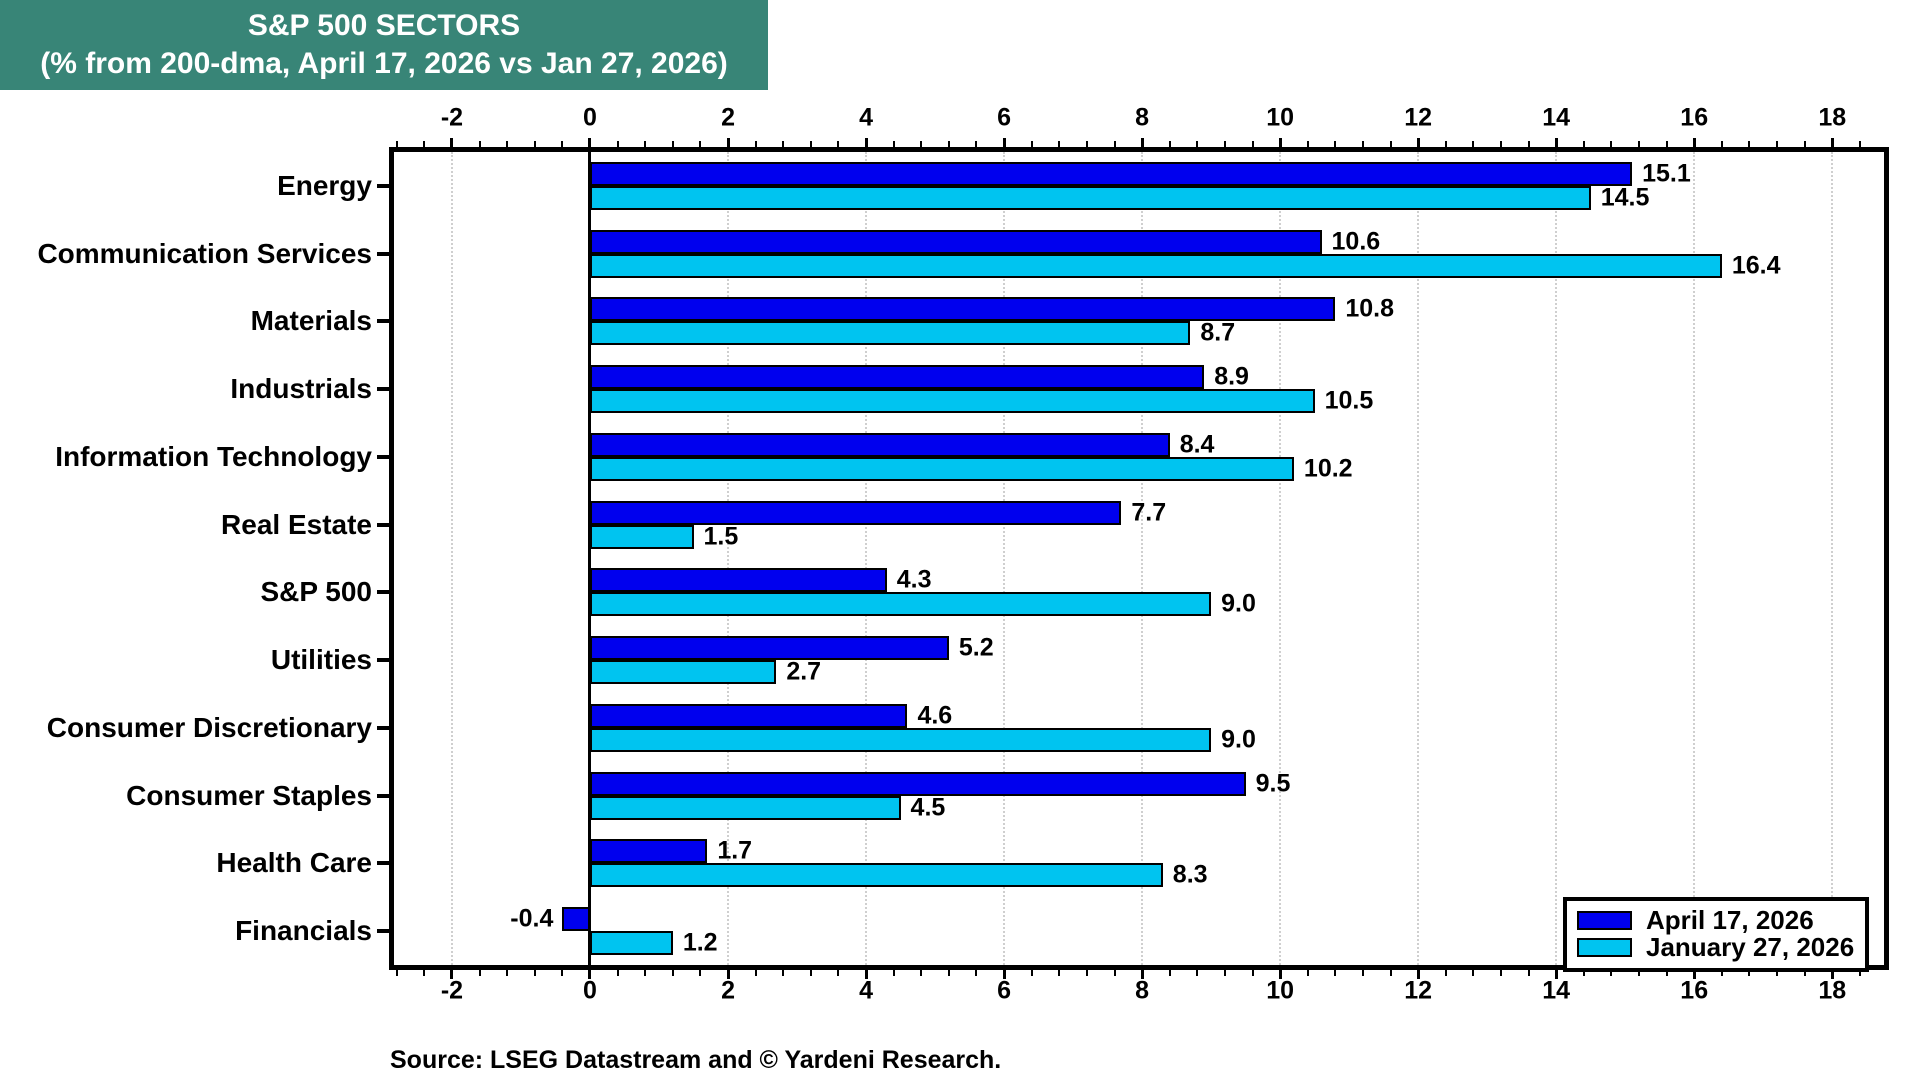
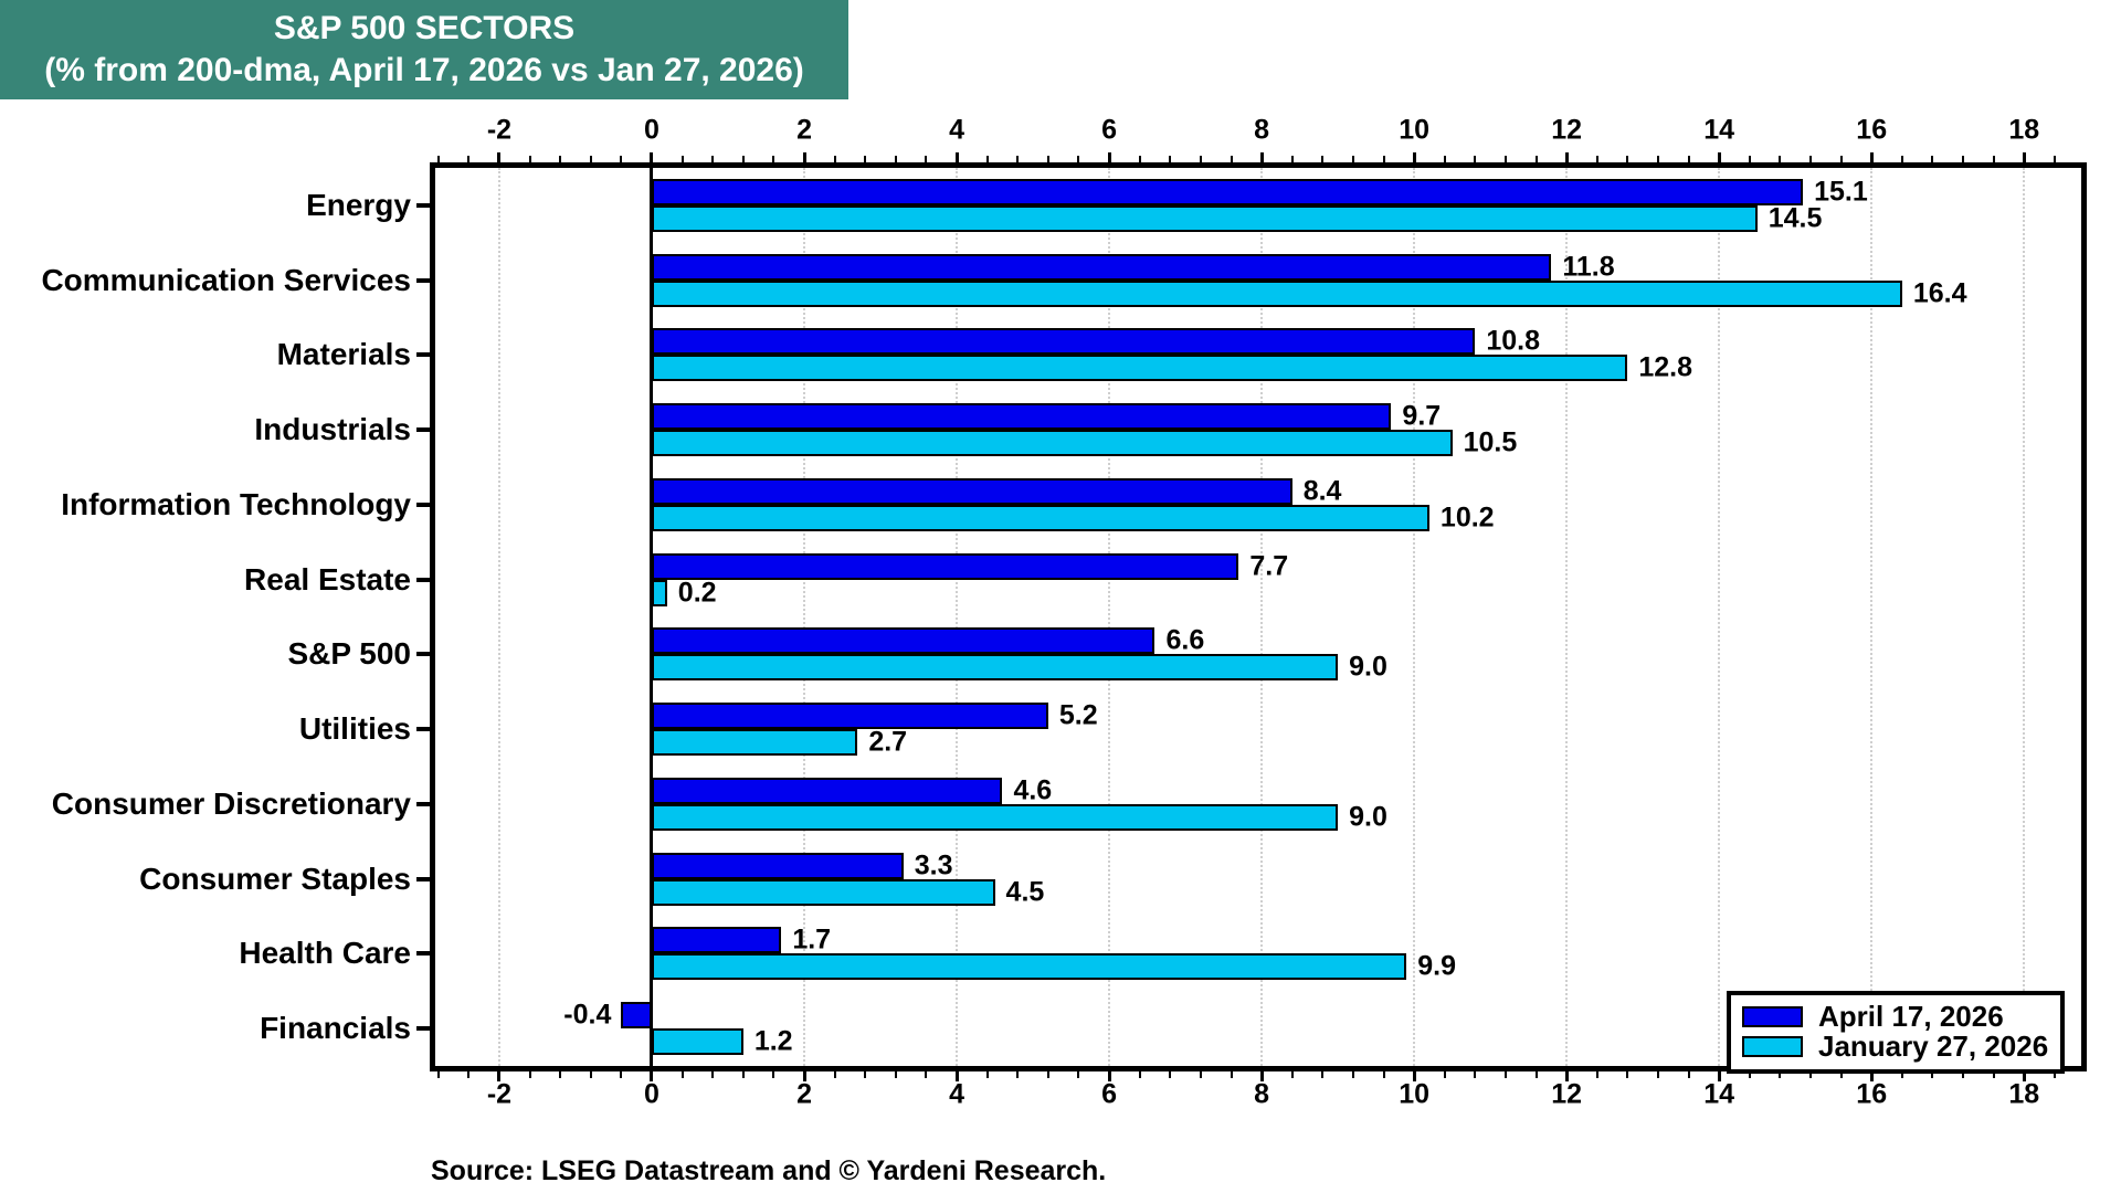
April 17, 2026/Communication Services: 10.6 -> 11.8
January 27, 2026/Materials: 8.7 -> 12.8
April 17, 2026/Industrials: 8.9 -> 9.7
January 27, 2026/Real Estate: 1.5 -> 0.2
April 17, 2026/S&P 500: 4.3 -> 6.6
April 17, 2026/Consumer Staples: 9.5 -> 3.3
January 27, 2026/Health Care: 8.3 -> 9.9
